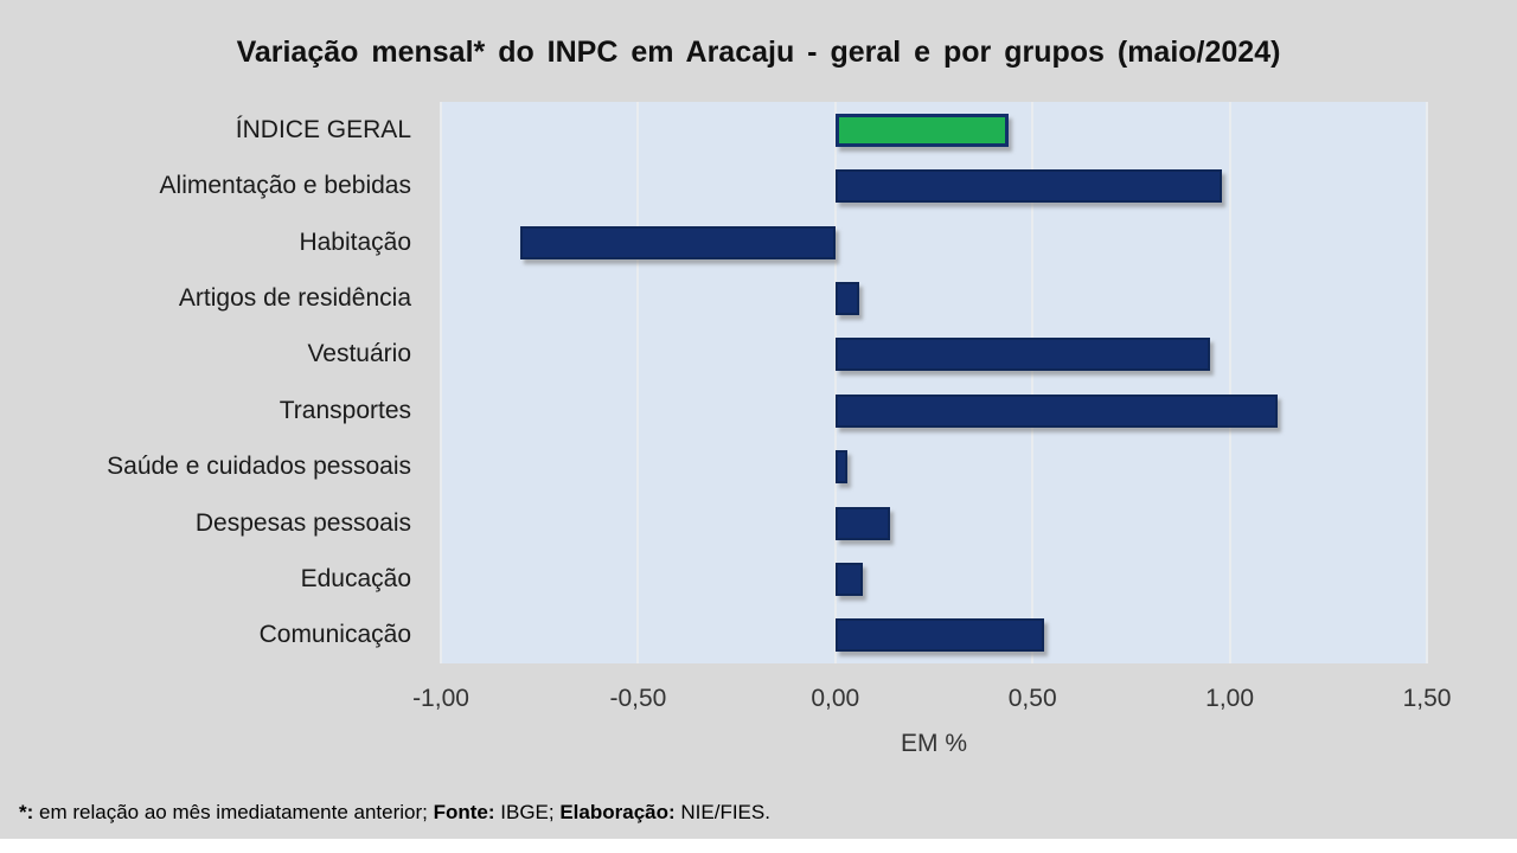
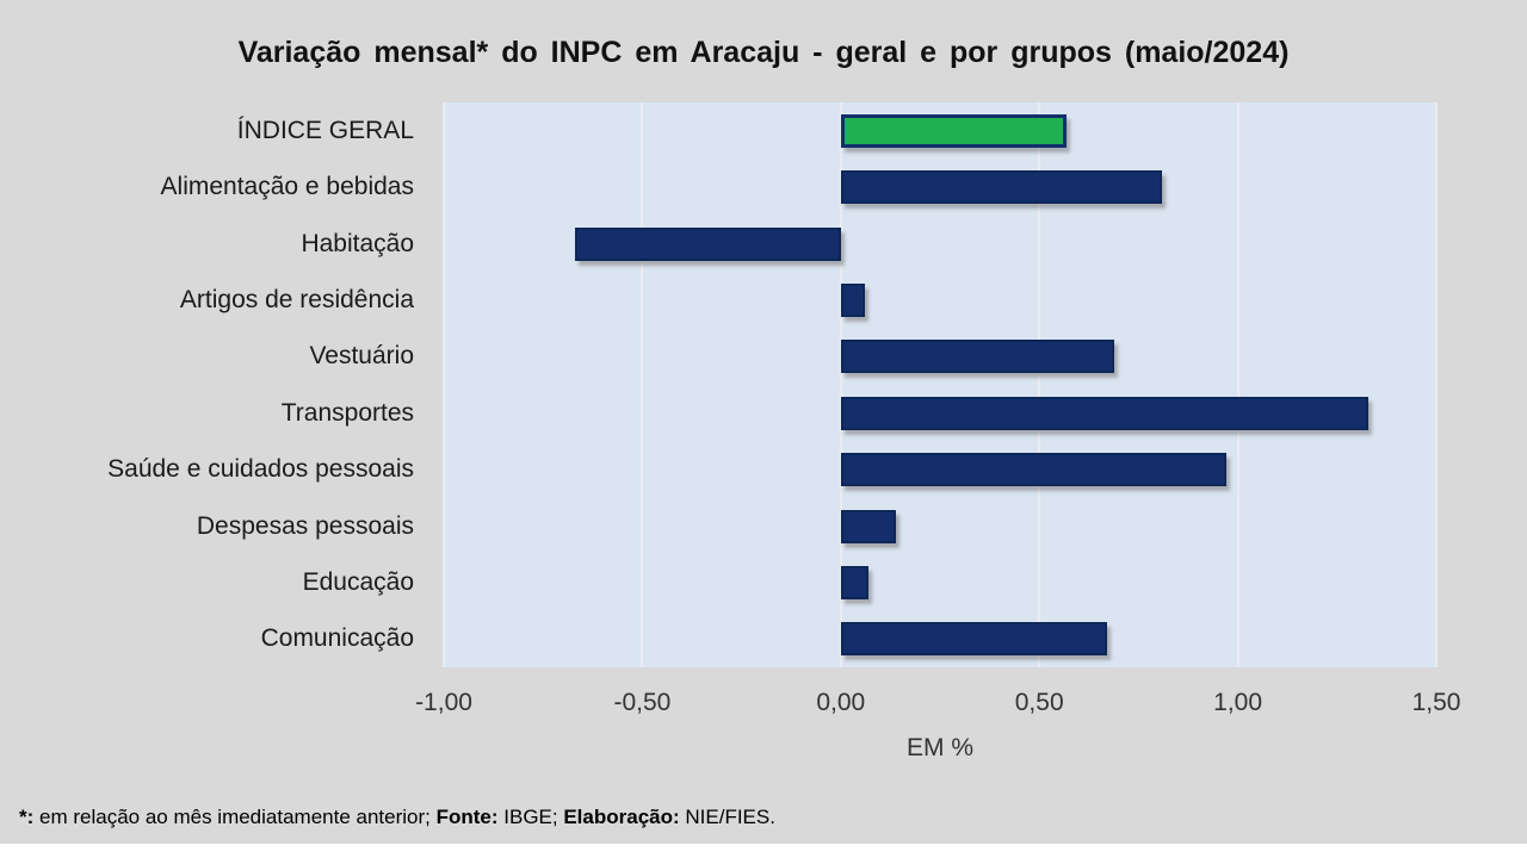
ÍNDICE GERAL: 0,44 -> 0,57
Alimentação e bebidas: 0,98 -> 0,81
Habitação: -0,80 -> -0,67
Vestuário: 0,95 -> 0,69
Transportes: 1,12 -> 1,33
Saúde e cuidados pessoais: 0,03 -> 0,97
Comunicação: 0,53 -> 0,67
